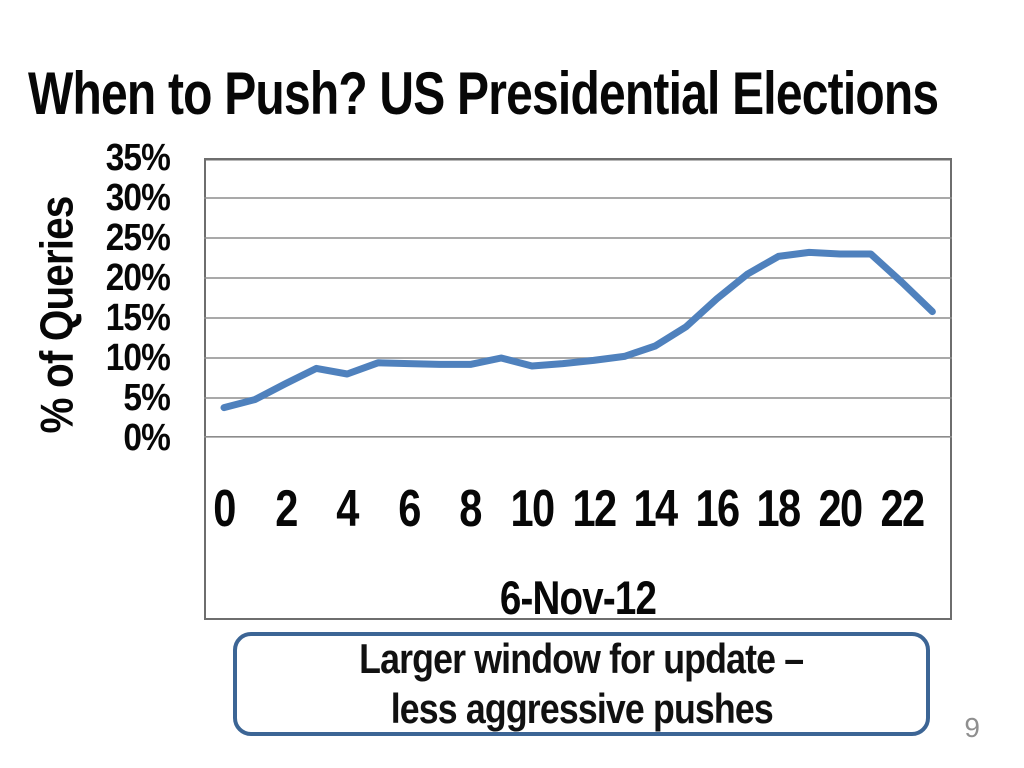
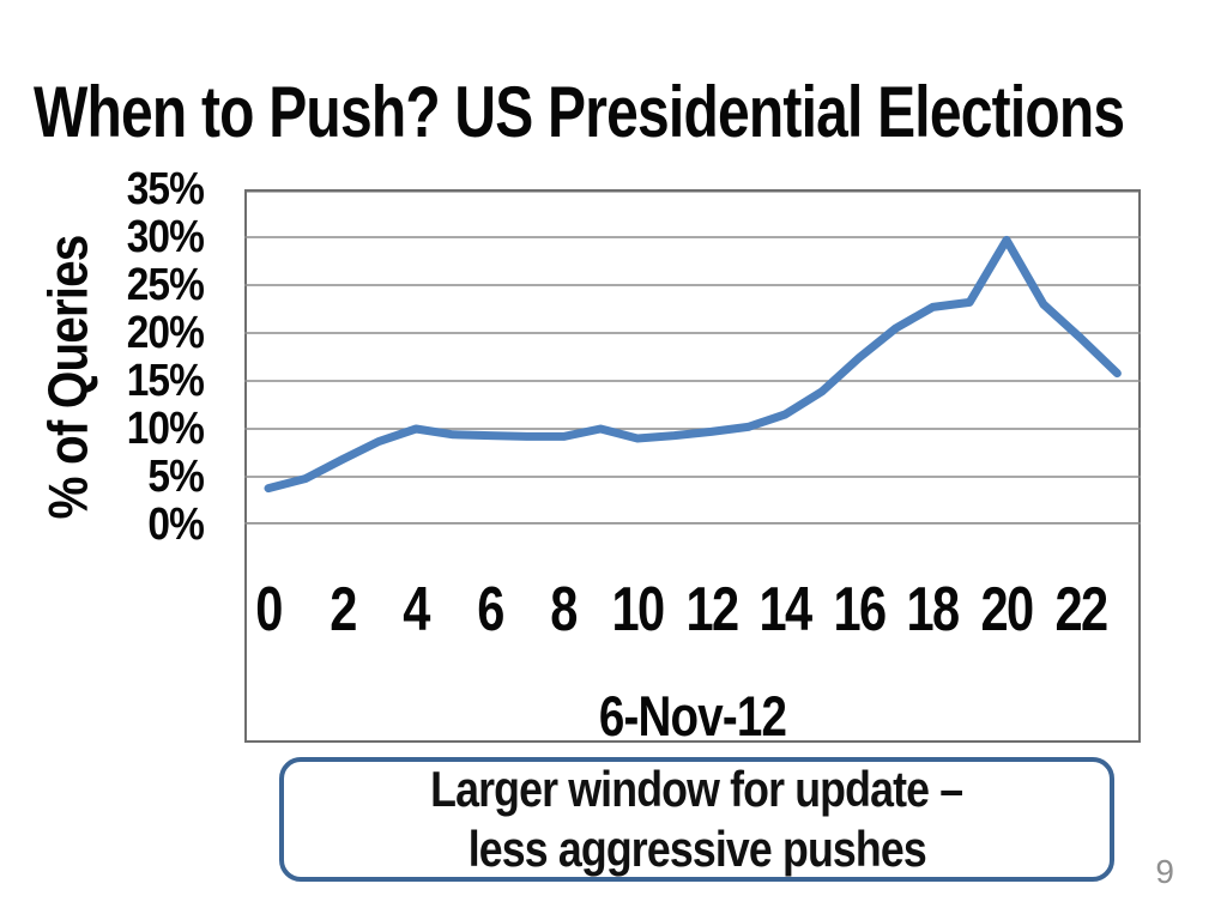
4: 8% -> 10%
20: 23% -> 30%
